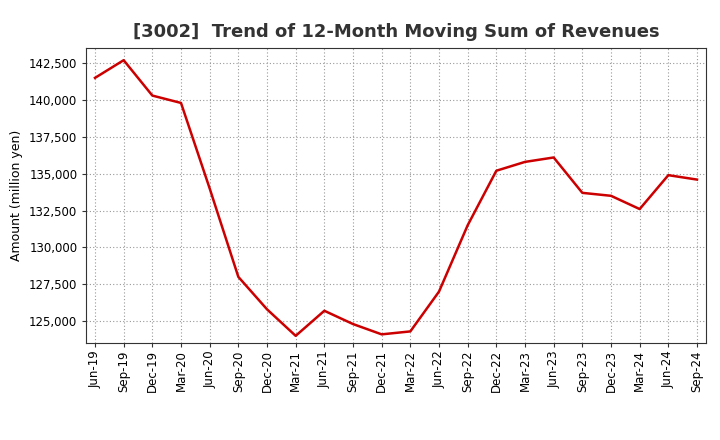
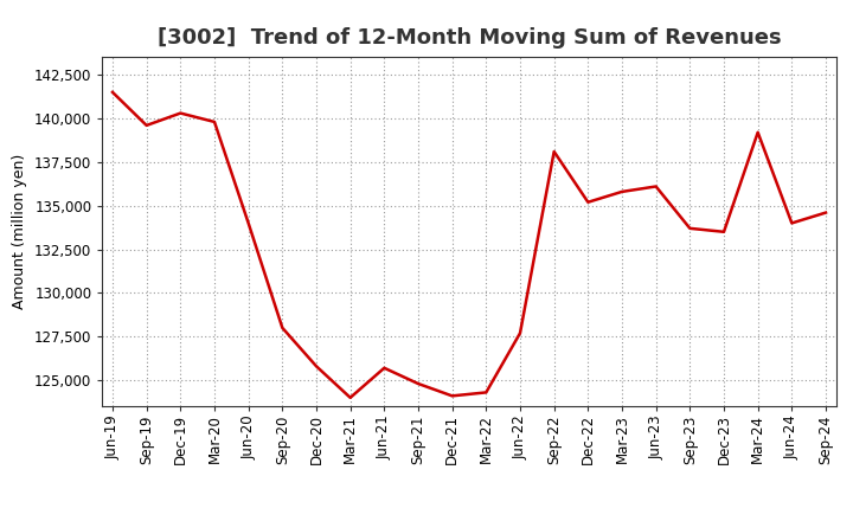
Sep-19: 142,700 -> 139,600
Jun-22: 127,000 -> 127,700
Sep-22: 131,500 -> 138,100
Mar-24: 132,600 -> 139,200
Jun-24: 134,900 -> 134,000
